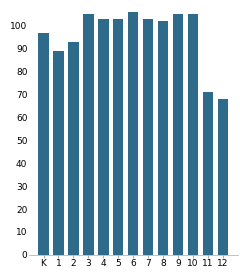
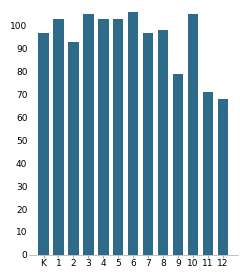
1: 89 -> 103
7: 103 -> 97
8: 102 -> 98
9: 105 -> 79
